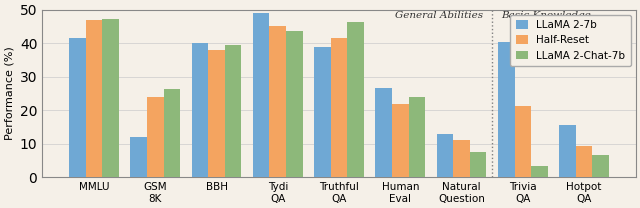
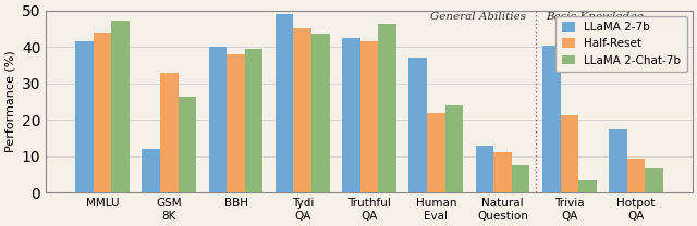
Half-Reset/MMLU: 47.0 -> 44.0
Half-Reset/GSM 8K: 24.0 -> 33.0
LLaMA 2-7b/Truthful QA: 38.8 -> 42.5
LLaMA 2-7b/Human Eval: 26.5 -> 37.0
LLaMA 2-7b/Hotpot QA: 15.7 -> 17.5
